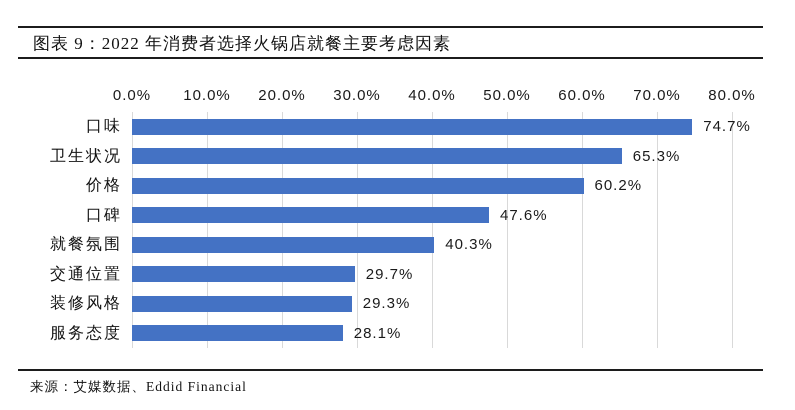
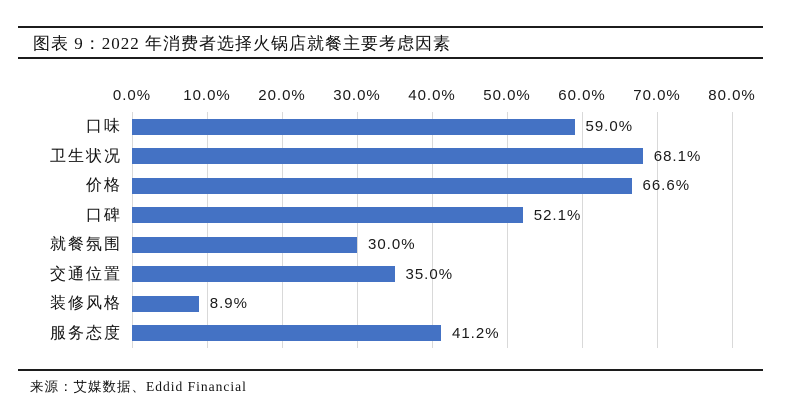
口味: 74.7% -> 59.0%
卫生状况: 65.3% -> 68.1%
价格: 60.2% -> 66.6%
口碑: 47.6% -> 52.1%
就餐氛围: 40.3% -> 30.0%
交通位置: 29.7% -> 35.0%
装修风格: 29.3% -> 8.9%
服务态度: 28.1% -> 41.2%
